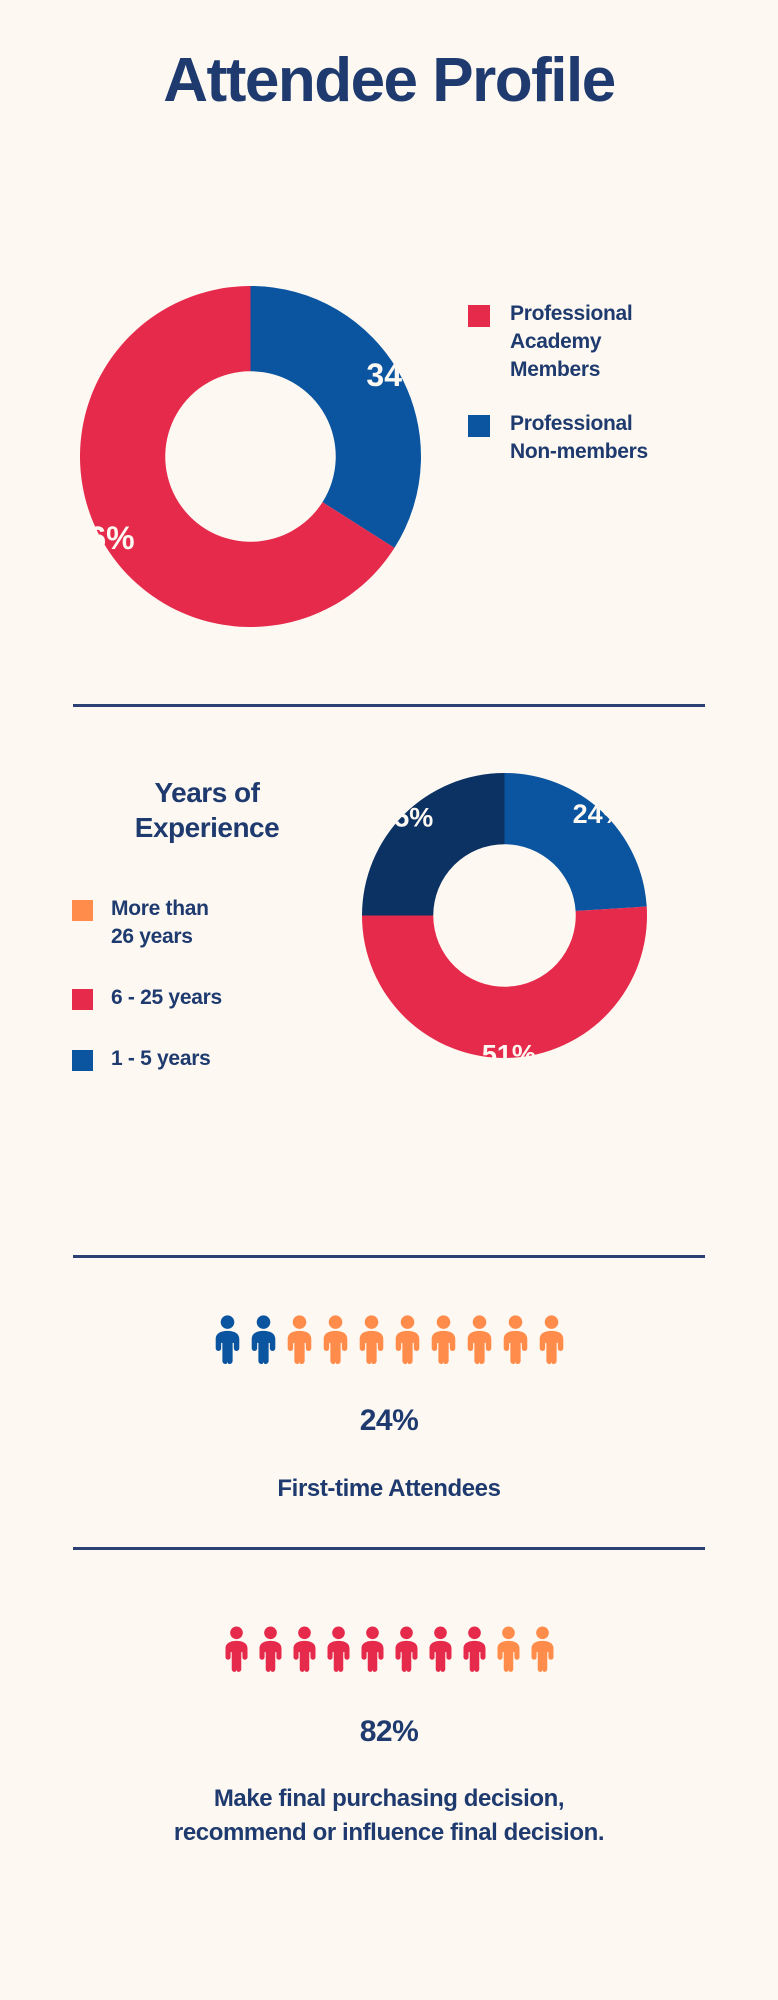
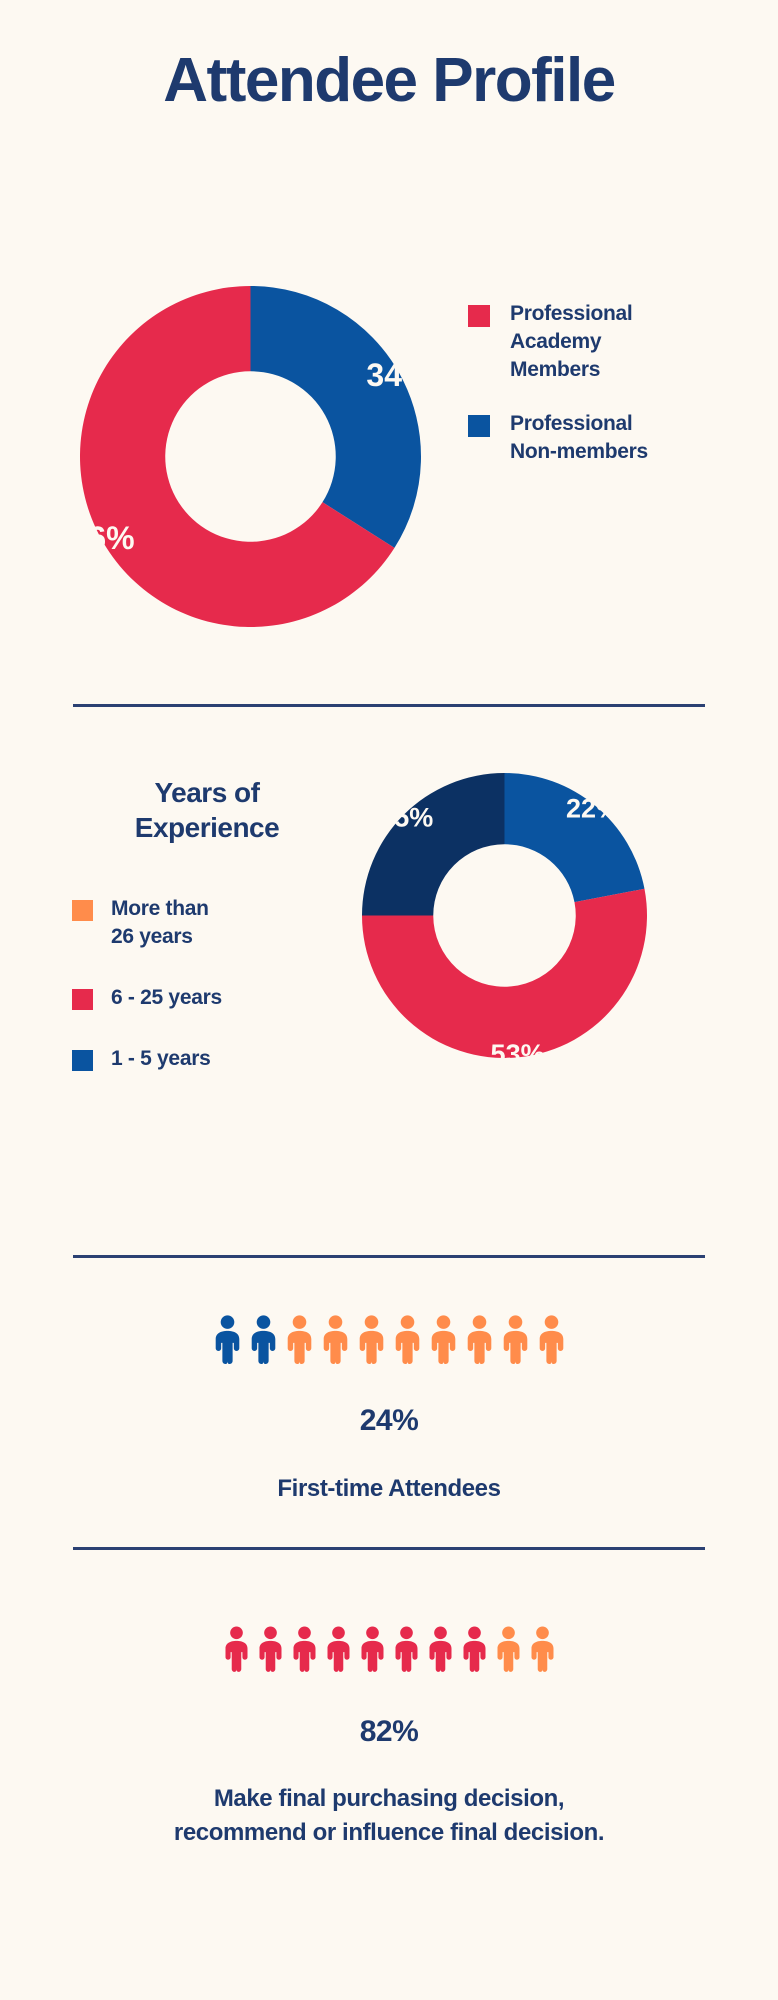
Years of Experience/1 - 5 years: 24% -> 22%
Years of Experience/6 - 25 years: 51% -> 53%
